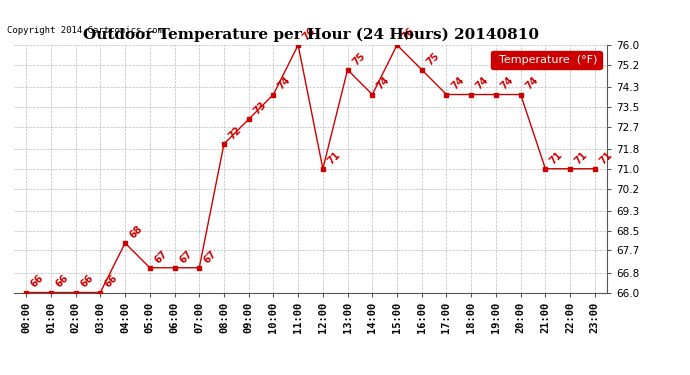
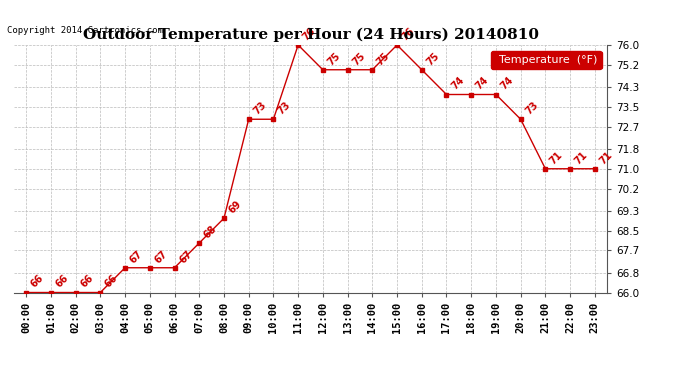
04:00: 68 -> 67
07:00: 67 -> 68
08:00: 72 -> 69
10:00: 74 -> 73
12:00: 71 -> 75
14:00: 74 -> 75
20:00: 74 -> 73
